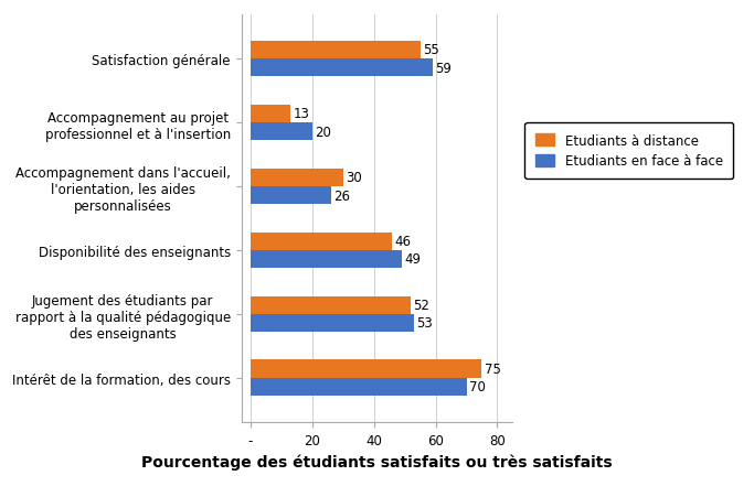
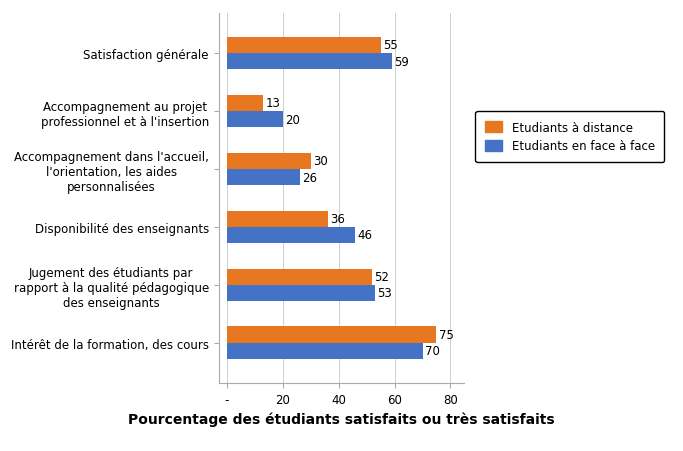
Etudiants à distance/Disponibilité des enseignants: 46 -> 36
Etudiants en face à face/Disponibilité des enseignants: 49 -> 46
